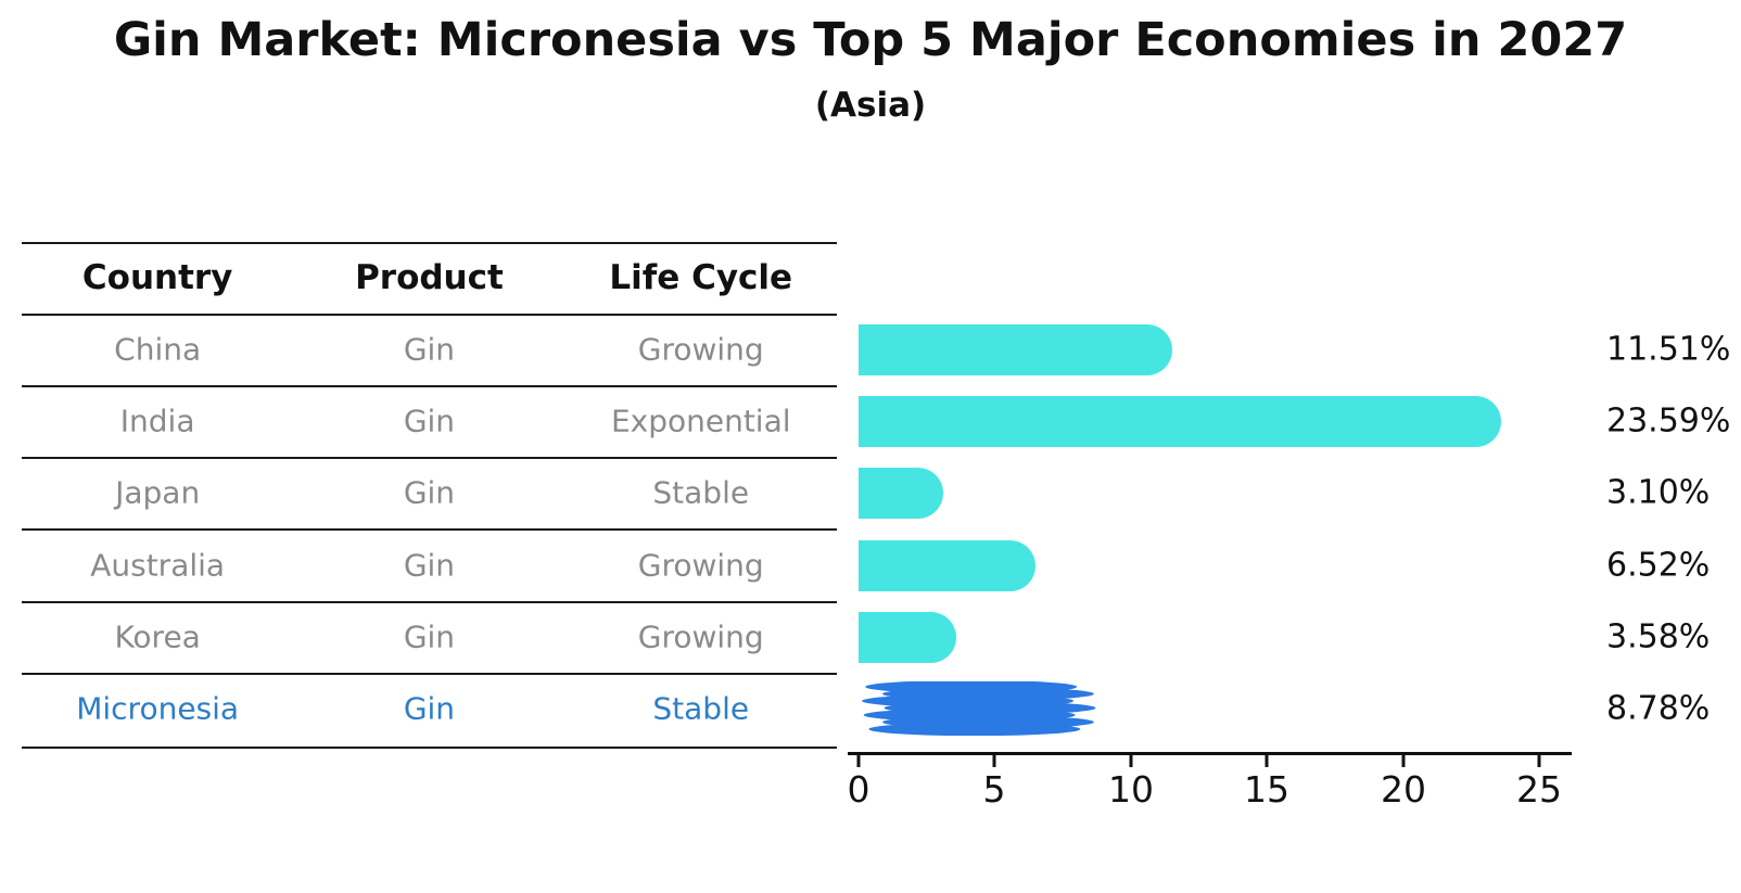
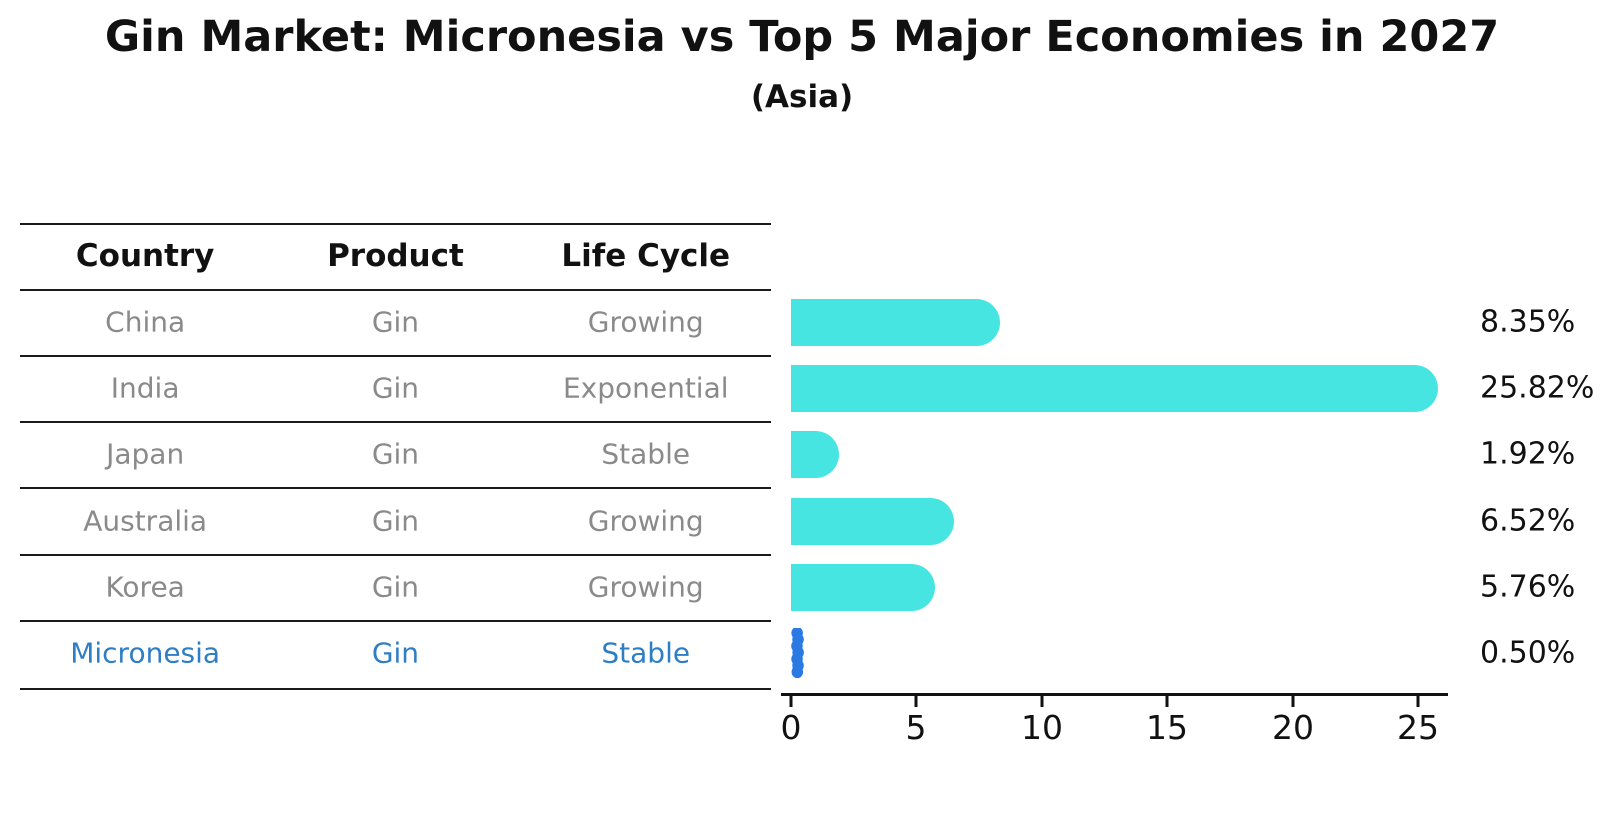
China: 11.51% -> 8.35%
India: 23.59% -> 25.82%
Japan: 3.10% -> 1.92%
Korea: 3.58% -> 5.76%
Micronesia: 8.78% -> 0.50%
